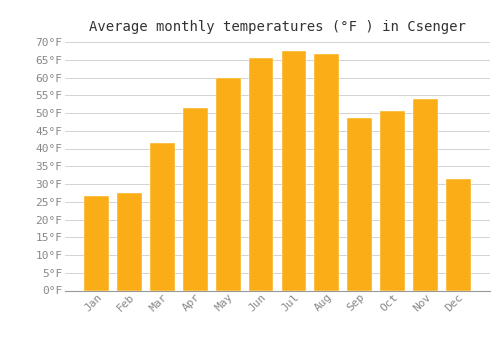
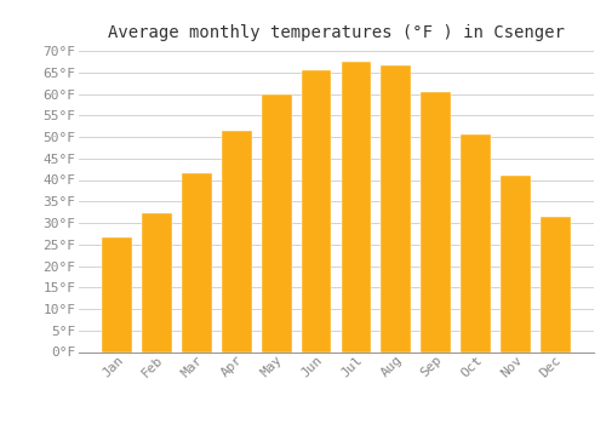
Feb: 27.5°F -> 32.2°F
Sep: 48.5°F -> 60.5°F
Nov: 54.0°F -> 41.0°F
